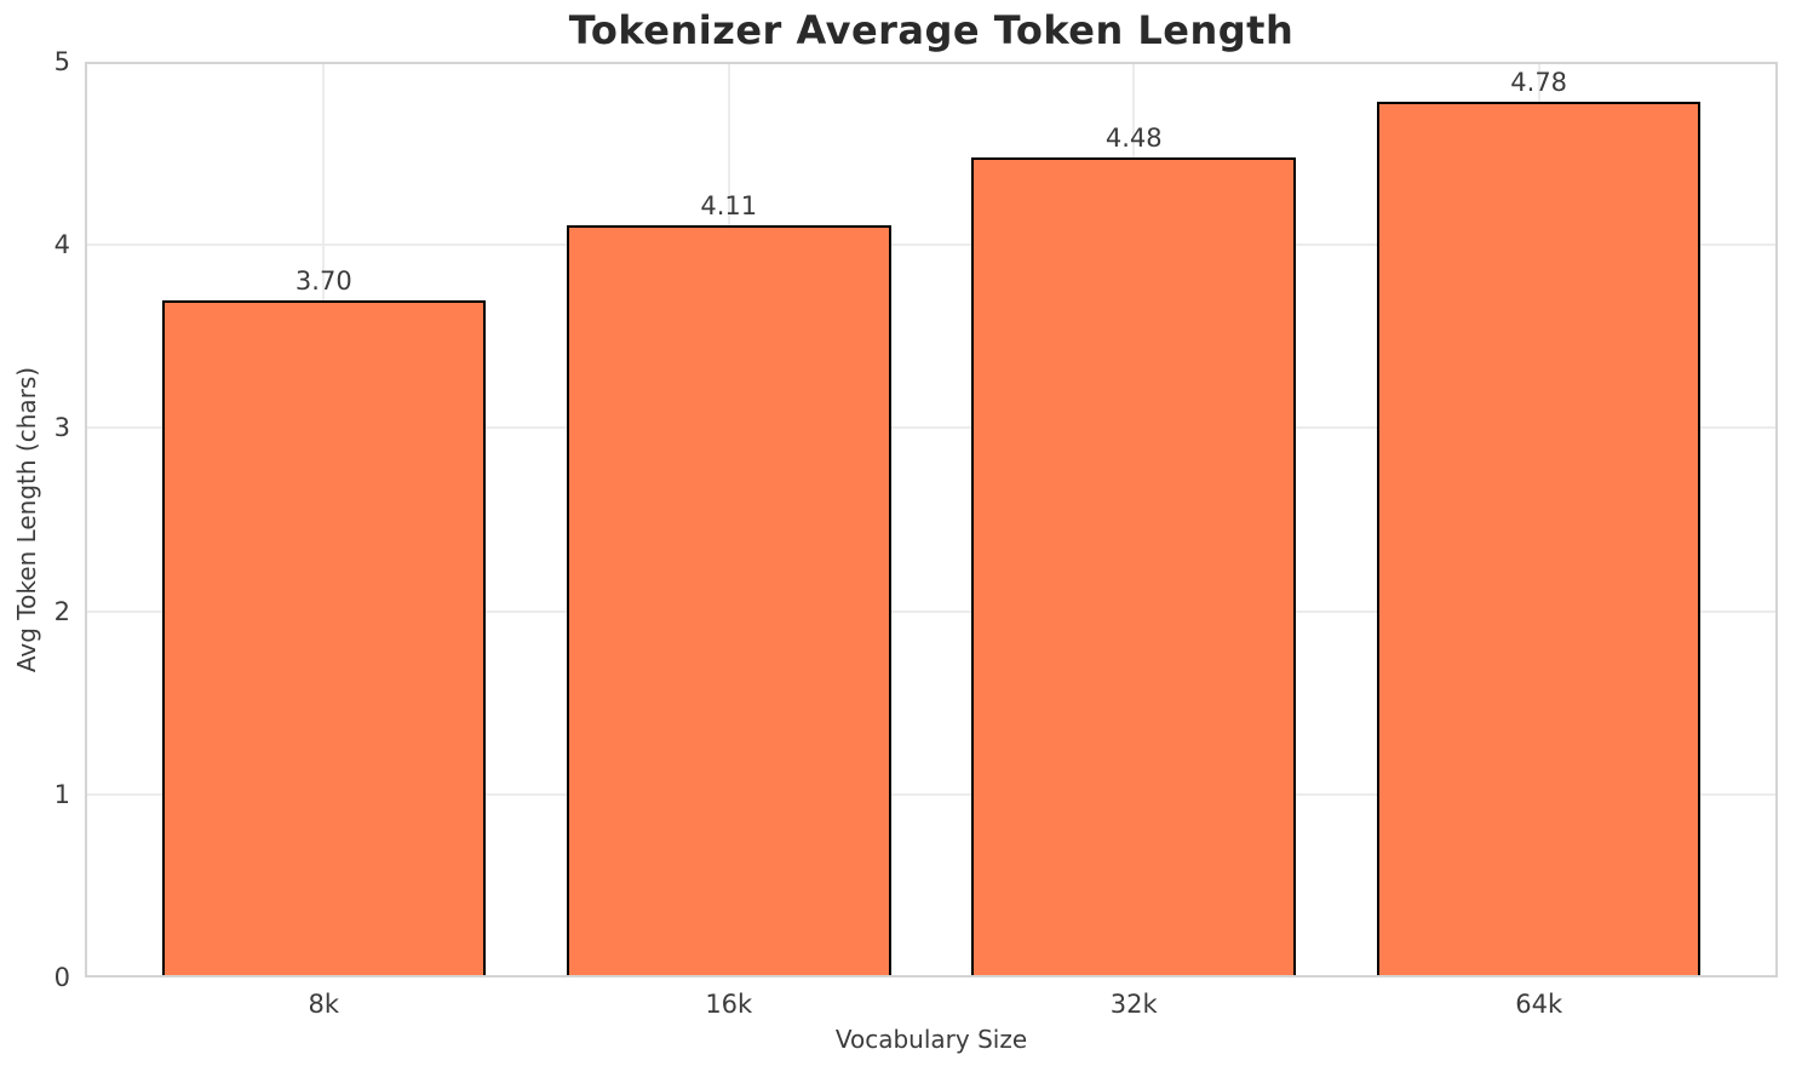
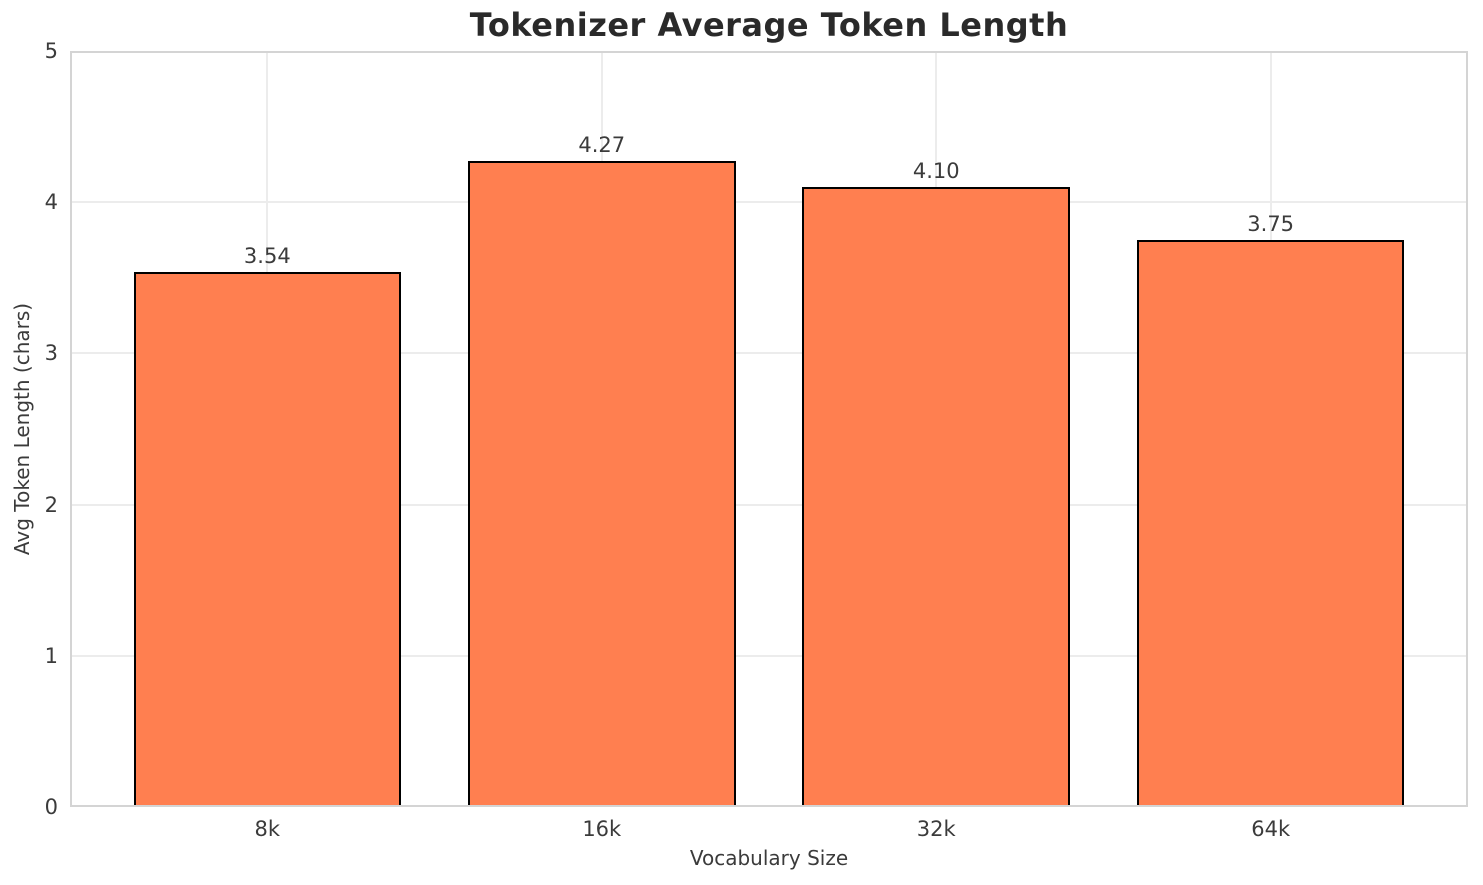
8k: 3.70 -> 3.54
16k: 4.11 -> 4.27
32k: 4.48 -> 4.10
64k: 4.78 -> 3.75
